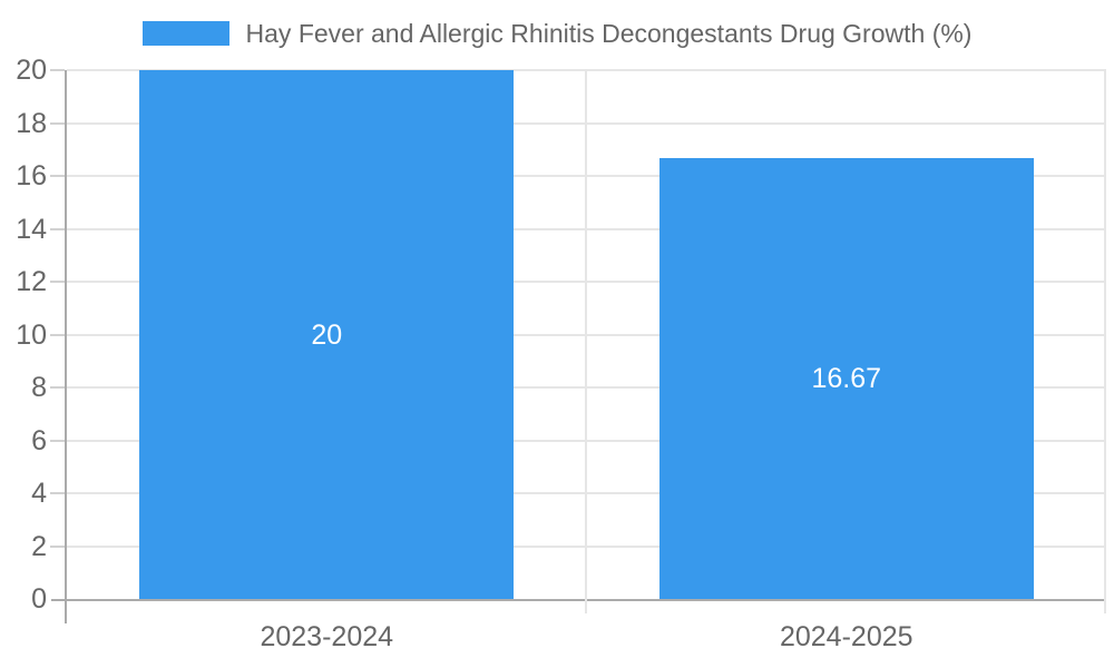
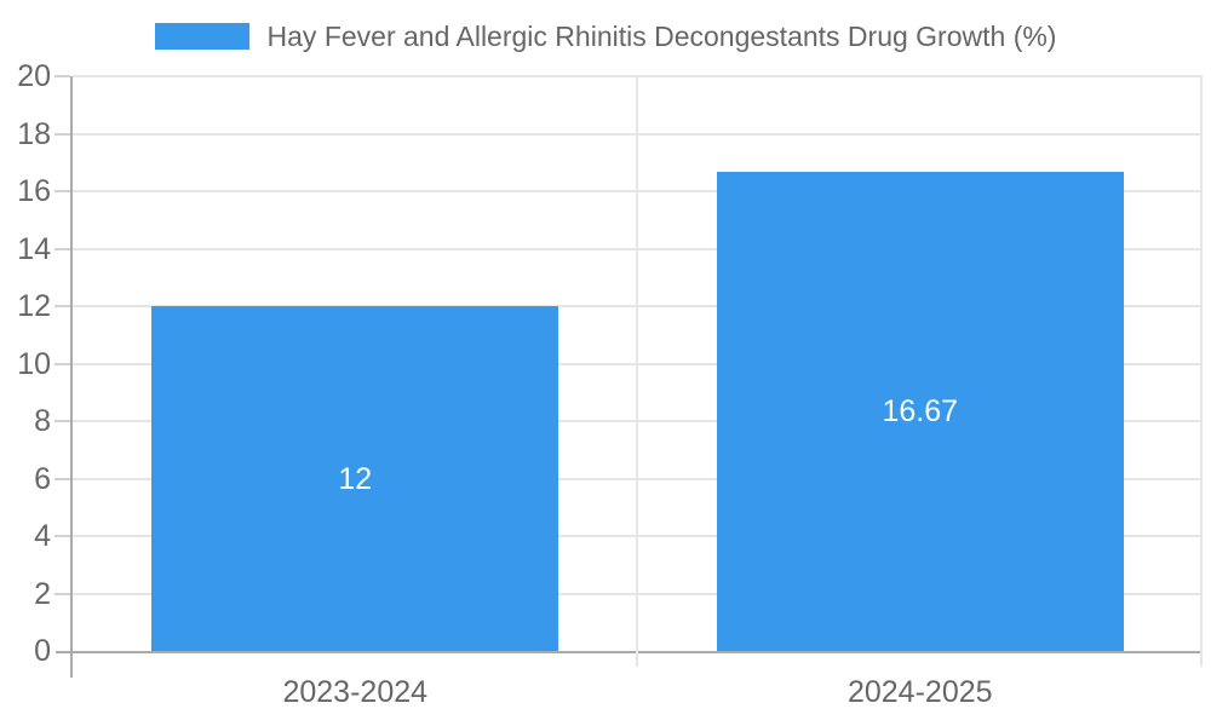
2023-2024: 20 -> 12
